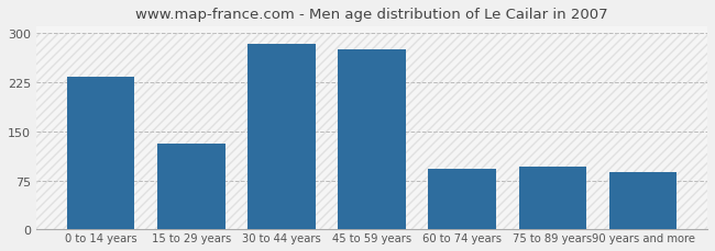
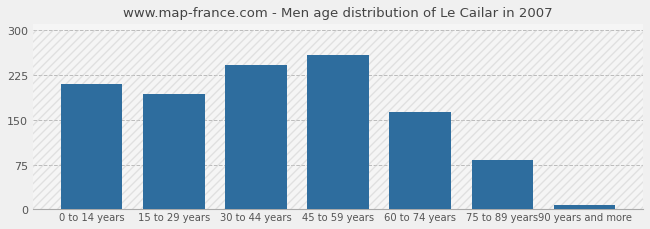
0 to 14 years: 234 -> 210
15 to 29 years: 132 -> 193
30 to 44 years: 284 -> 242
45 to 59 years: 276 -> 258
60 to 74 years: 92 -> 163
75 to 89 years: 96 -> 83
90 years and more: 88 -> 8
